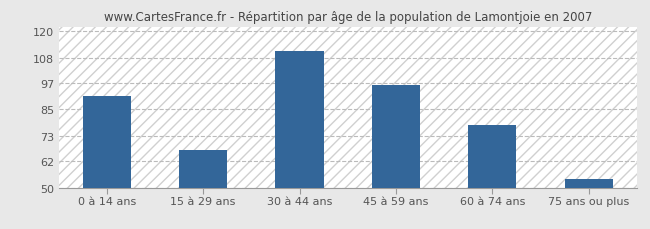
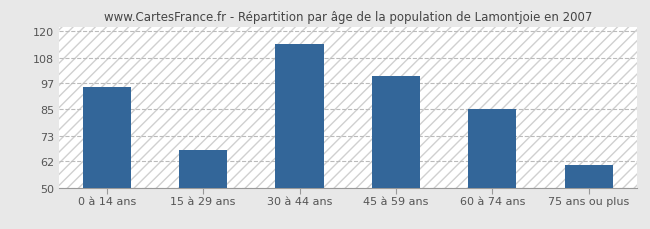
0 à 14 ans: 91 -> 95
30 à 44 ans: 111 -> 114
45 à 59 ans: 96 -> 100
60 à 74 ans: 78 -> 85
75 ans ou plus: 54 -> 60
